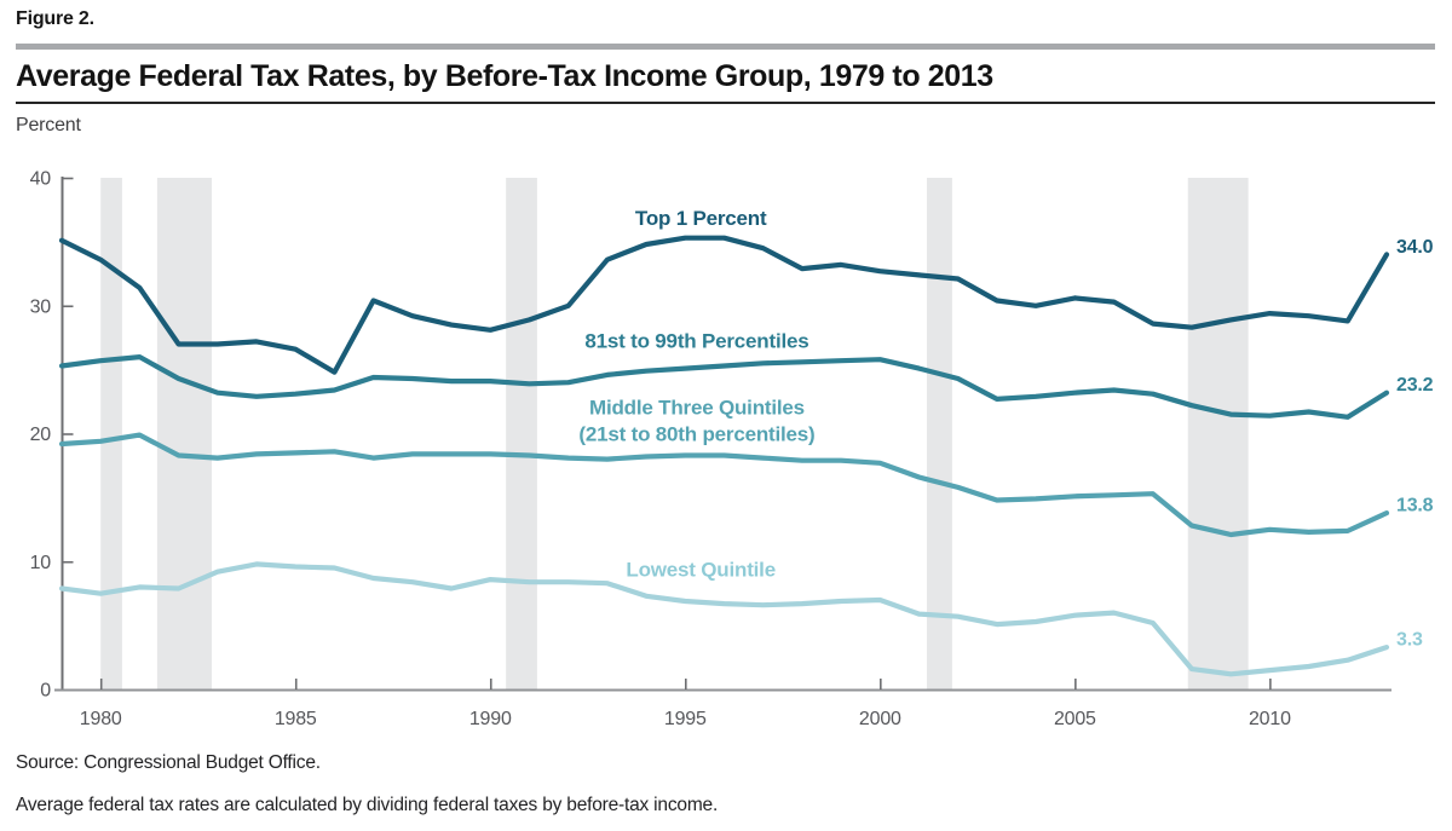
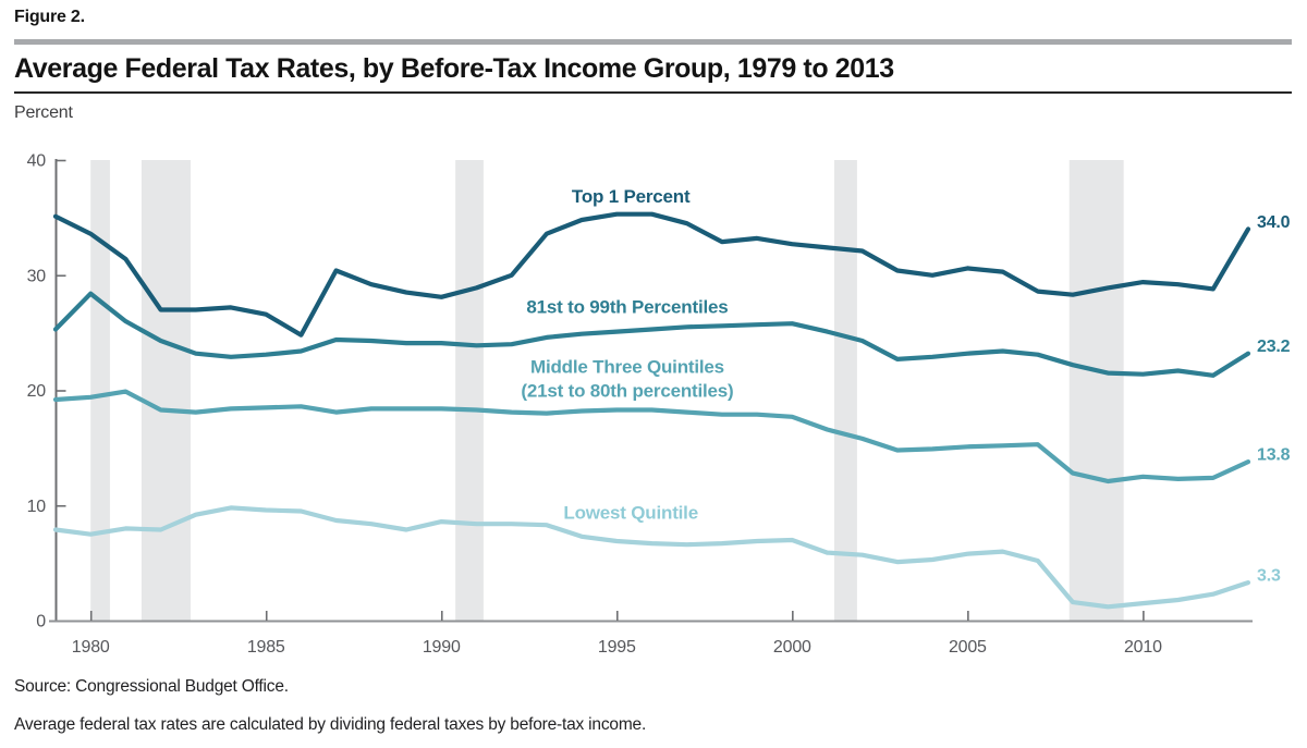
81st to 99th Percentiles/1980: 25.7 -> 28.4
